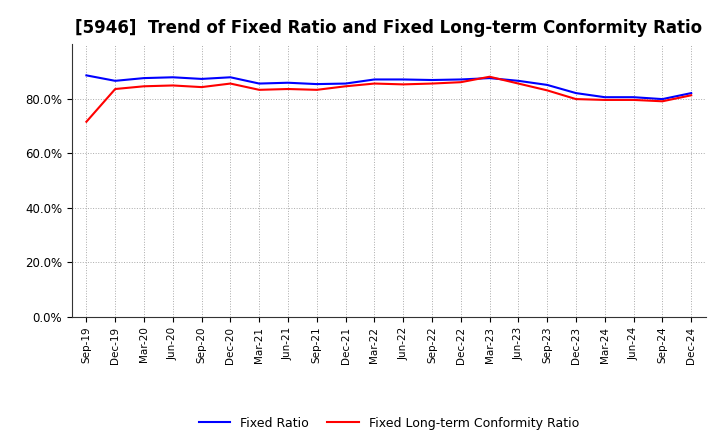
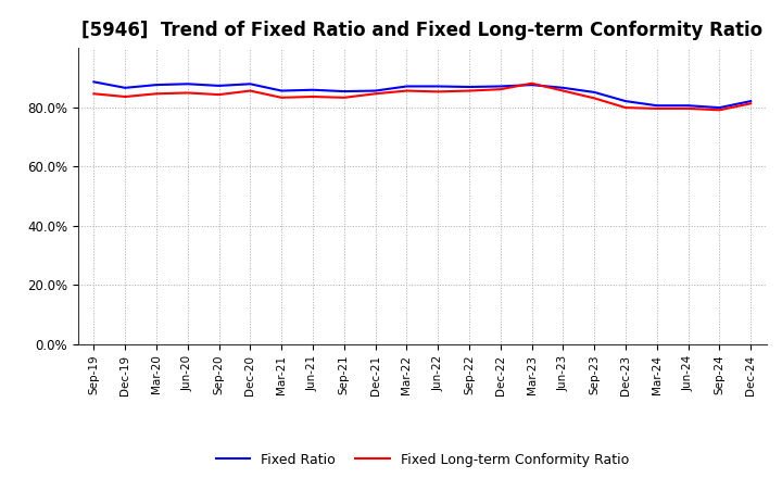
Fixed Long-term Conformity Ratio/Sep-19: 71.5% -> 84.5%
